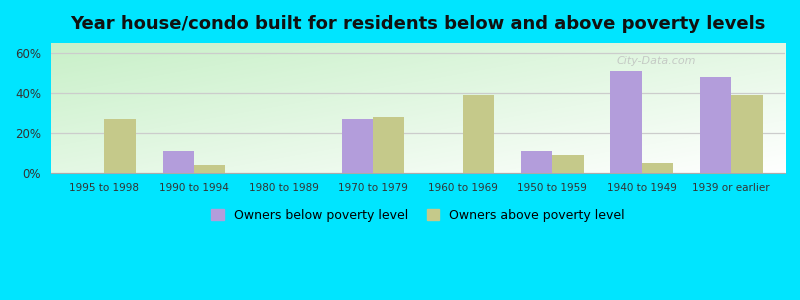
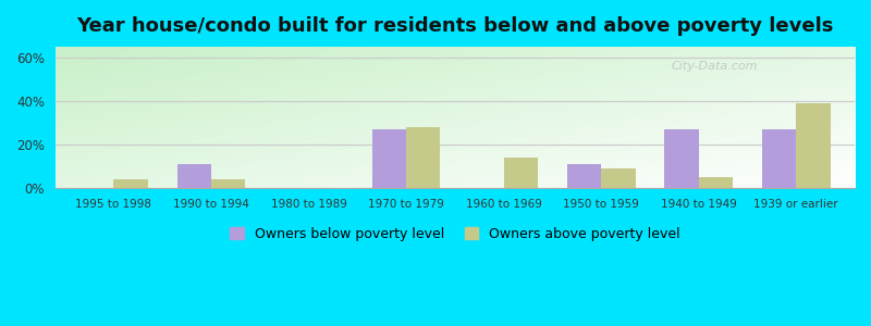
Owners above poverty level/1995 to 1998: 27% -> 4%
Owners above poverty level/1960 to 1969: 39% -> 14%
Owners below poverty level/1940 to 1949: 51% -> 27%
Owners below poverty level/1939 or earlier: 48% -> 27%
